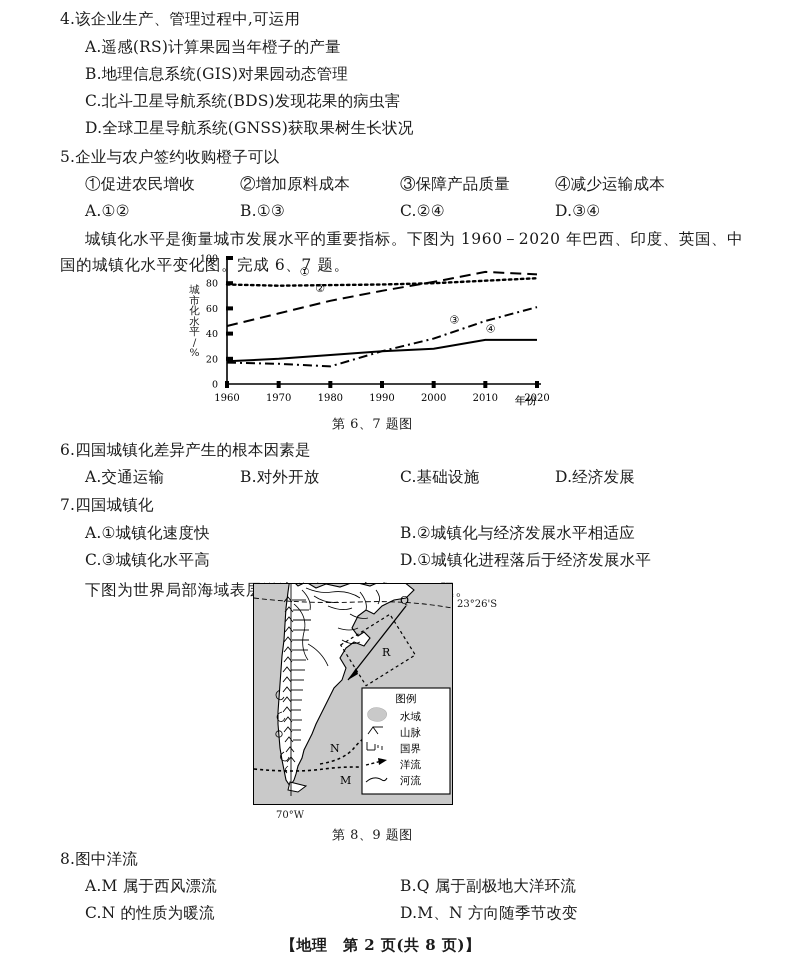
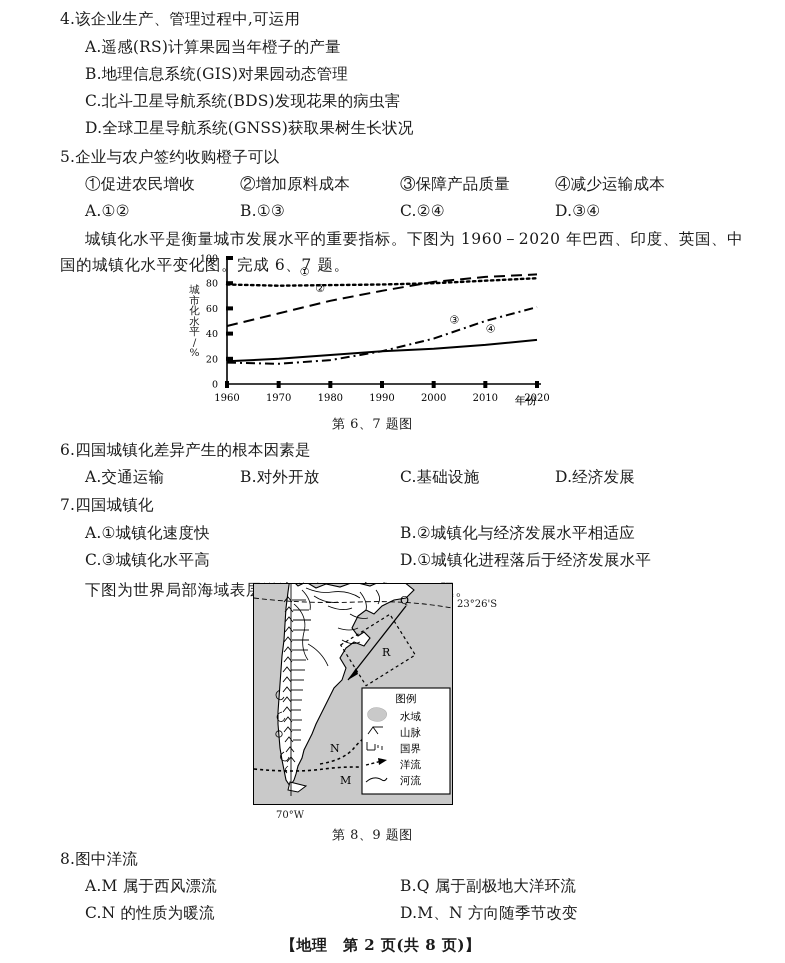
③/1980: 14 -> 19
②/2010: 89 -> 85
④/2010: 35 -> 31
